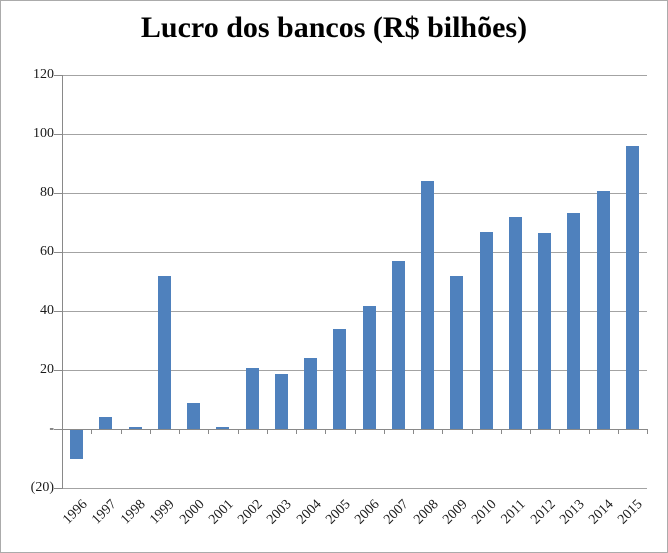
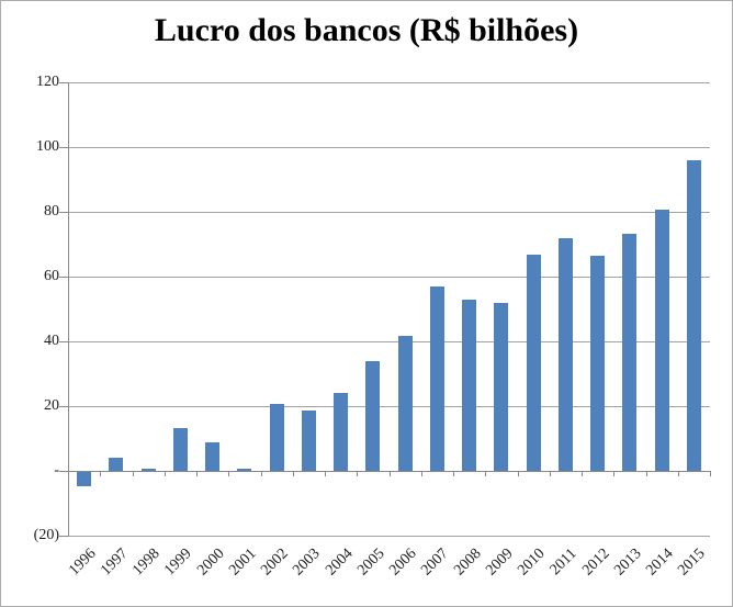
1996: -10 -> -5
1999: 52 -> 13
2008: 84 -> 53
